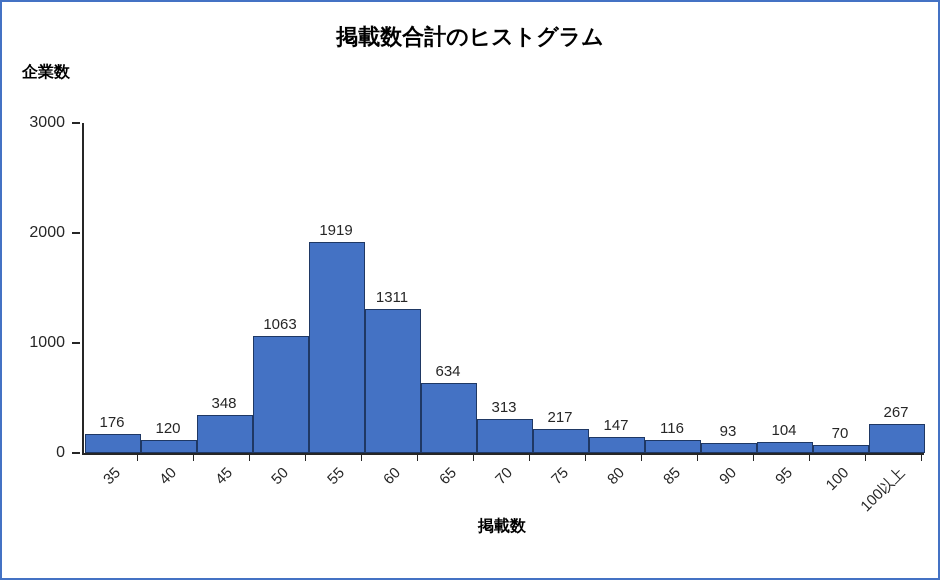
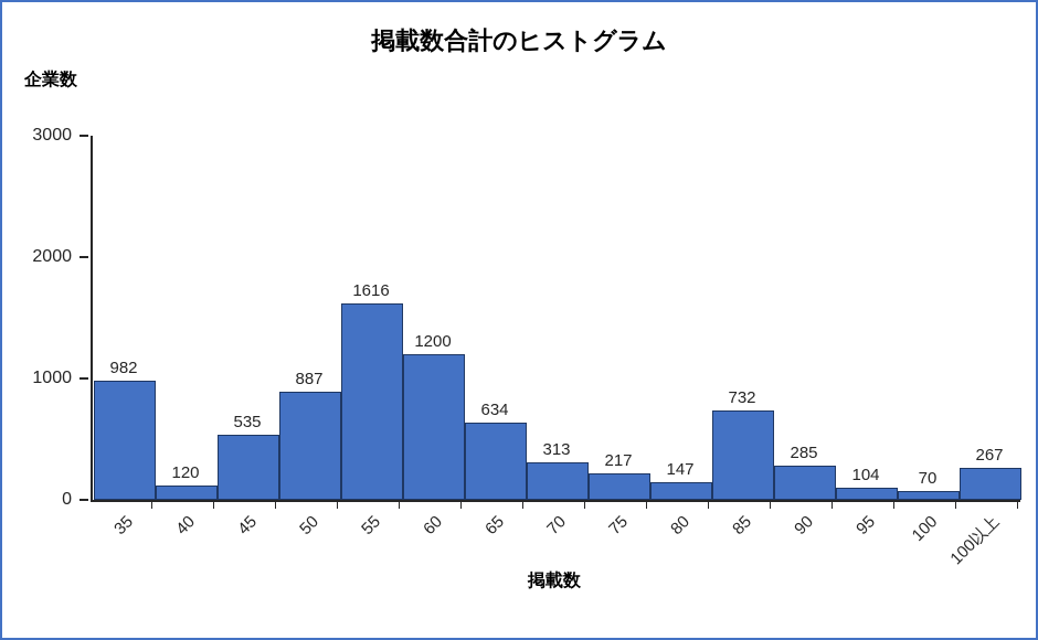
35: 176 -> 982
45: 348 -> 535
50: 1063 -> 887
55: 1919 -> 1616
60: 1311 -> 1200
85: 116 -> 732
90: 93 -> 285
